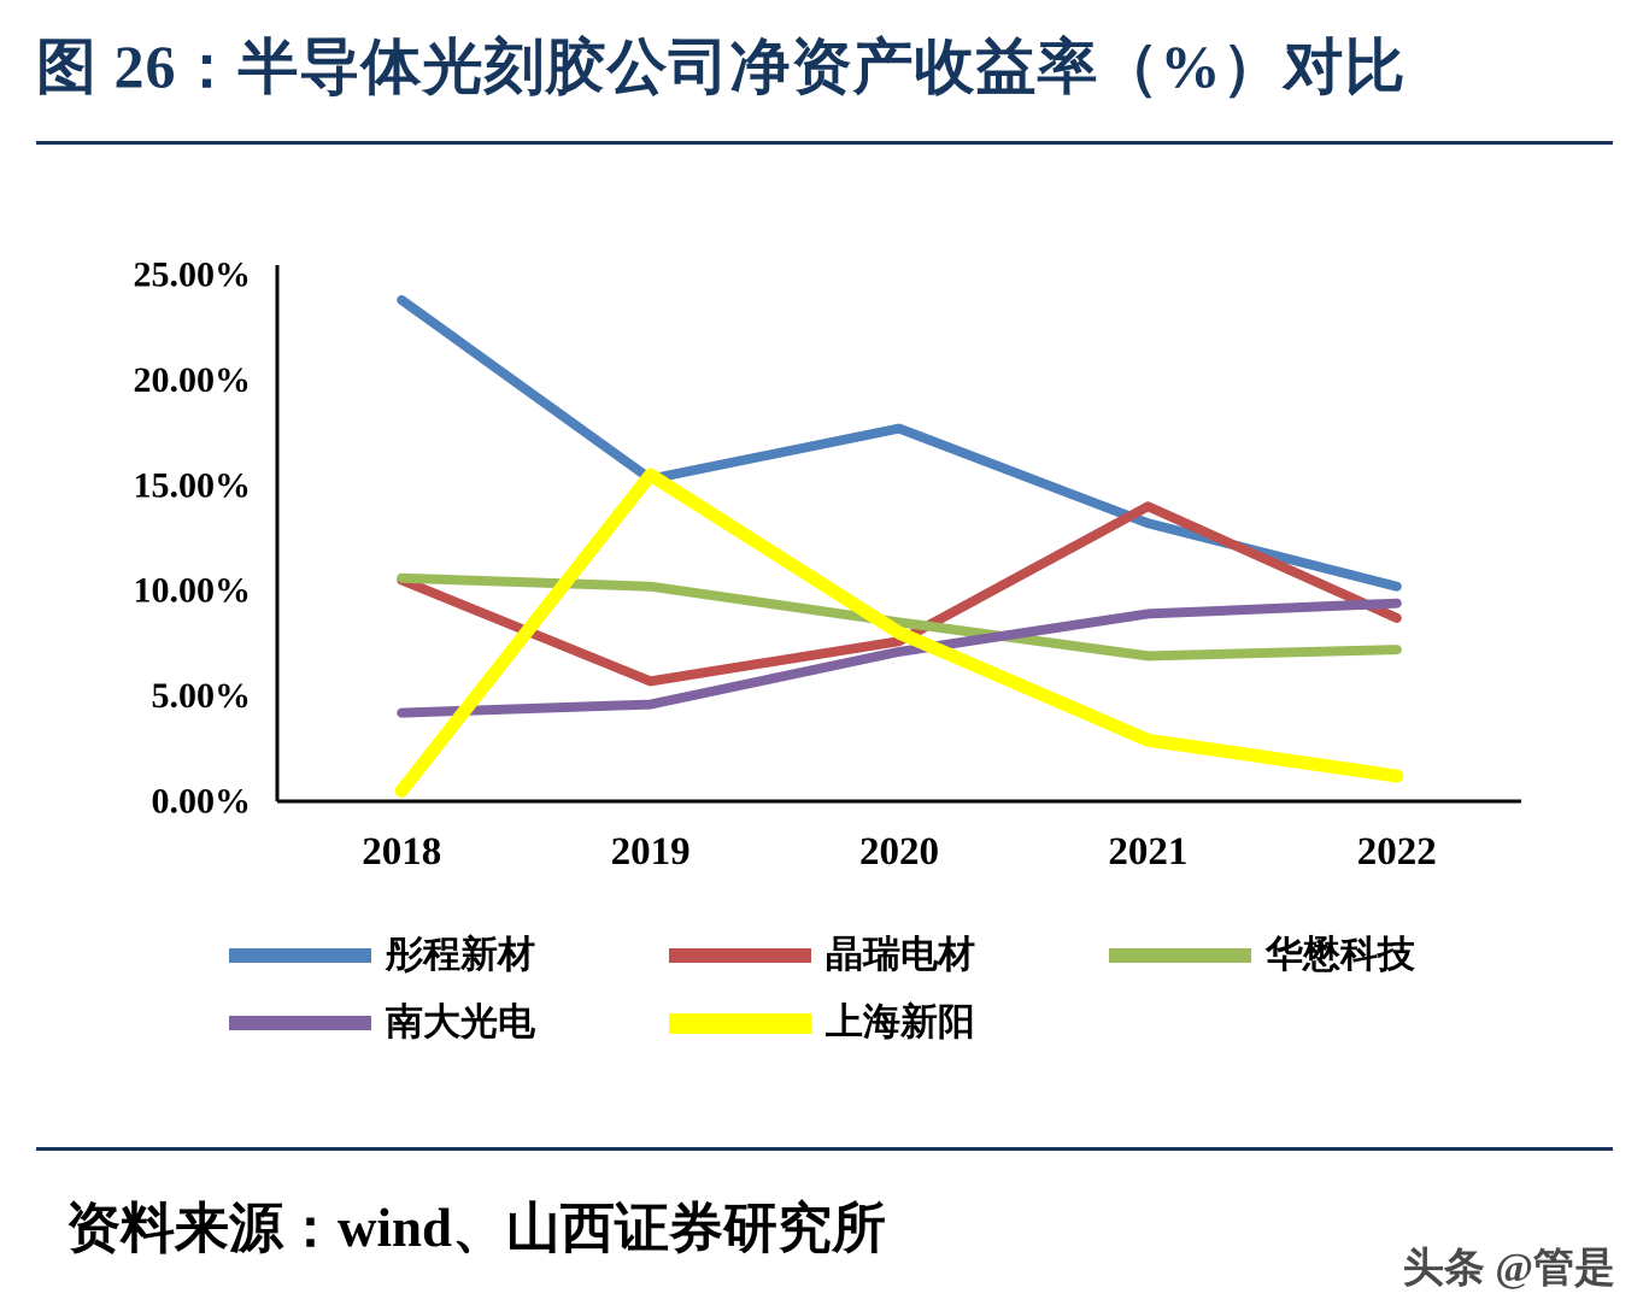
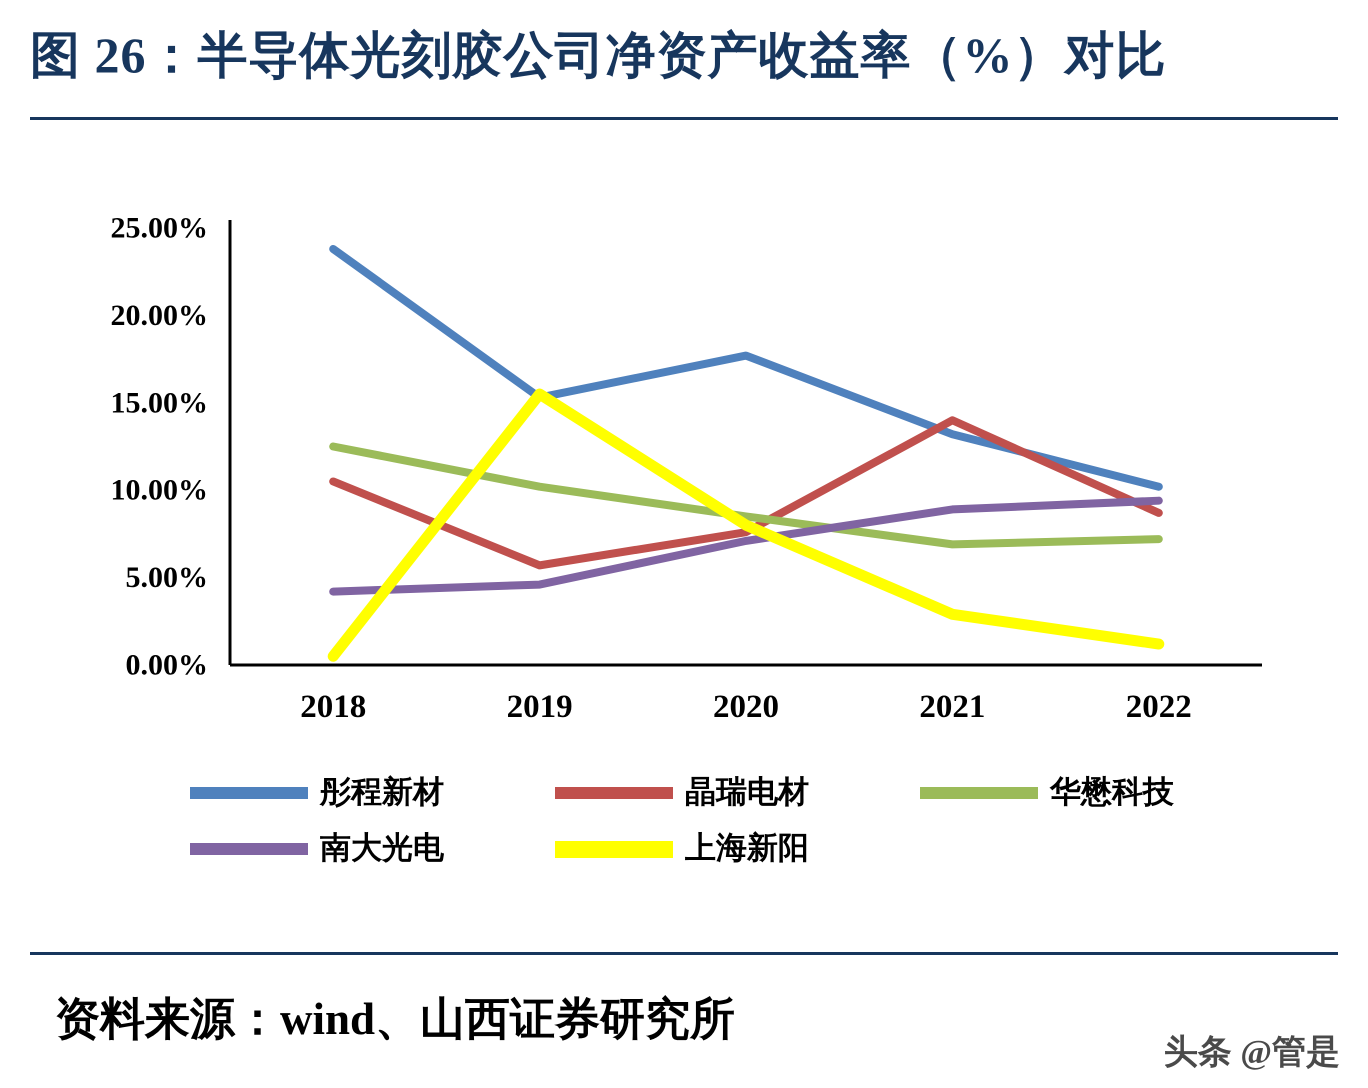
华懋科技/2018: 10.6% -> 12.5%
